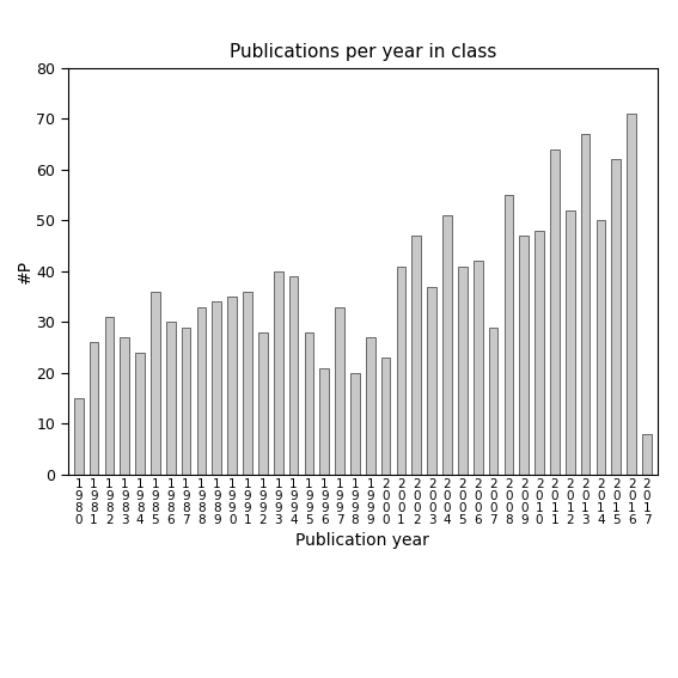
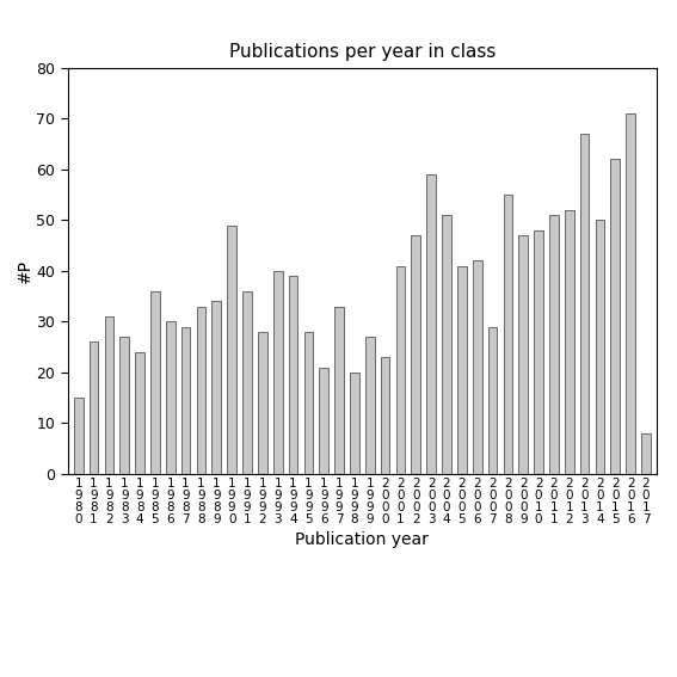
1 9 9 0: 35 -> 49
2 0 0 3: 37 -> 59
2 0 1 1: 64 -> 51
